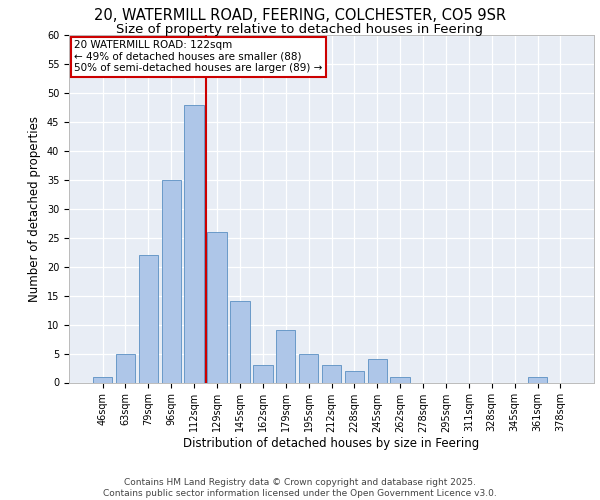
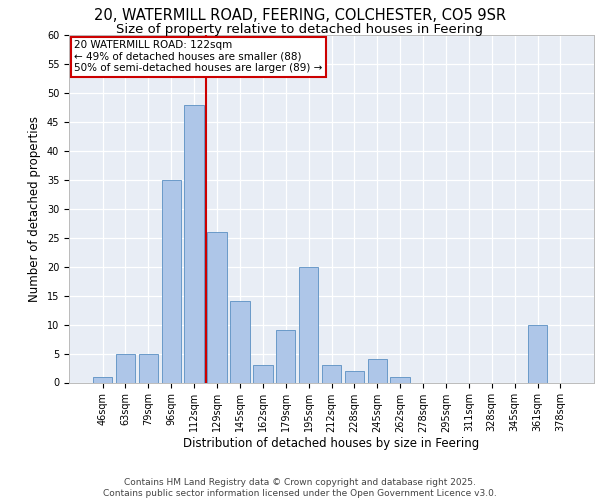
79sqm: 22 -> 5
195sqm: 5 -> 20
361sqm: 1 -> 10
